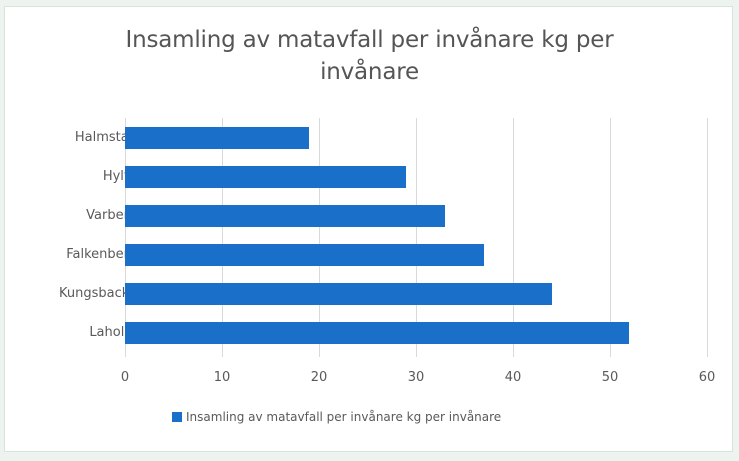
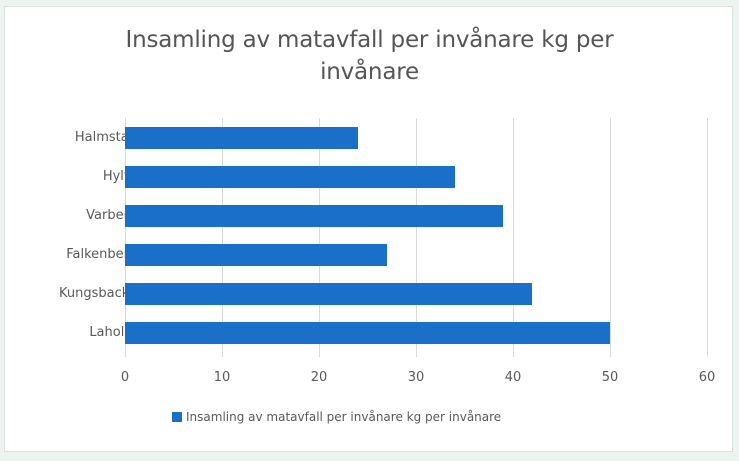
Halmstad: 19 -> 24
Hylte: 29 -> 34
Varberg: 33 -> 39
Falkenberg: 37 -> 27
Kungsbacka: 44 -> 42
Laholm: 52 -> 50
